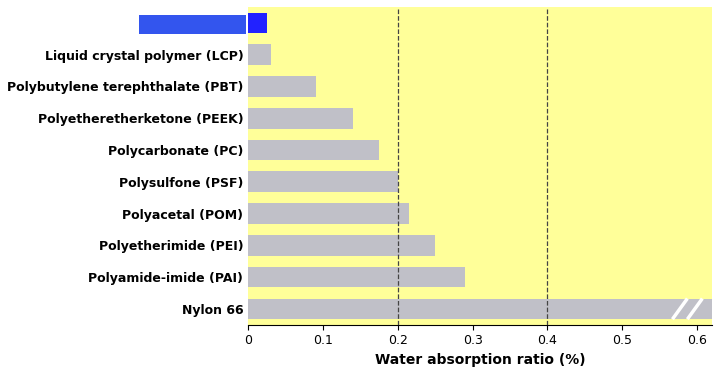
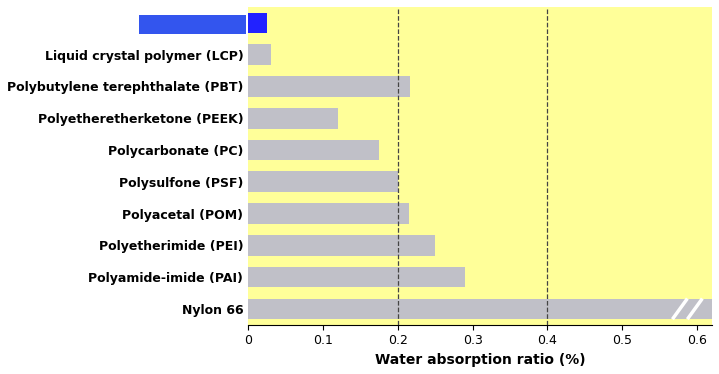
Polybutylene terephthalate (PBT): 0.090 -> 0.216
Polyetheretherketone (PEEK): 0.140 -> 0.120
